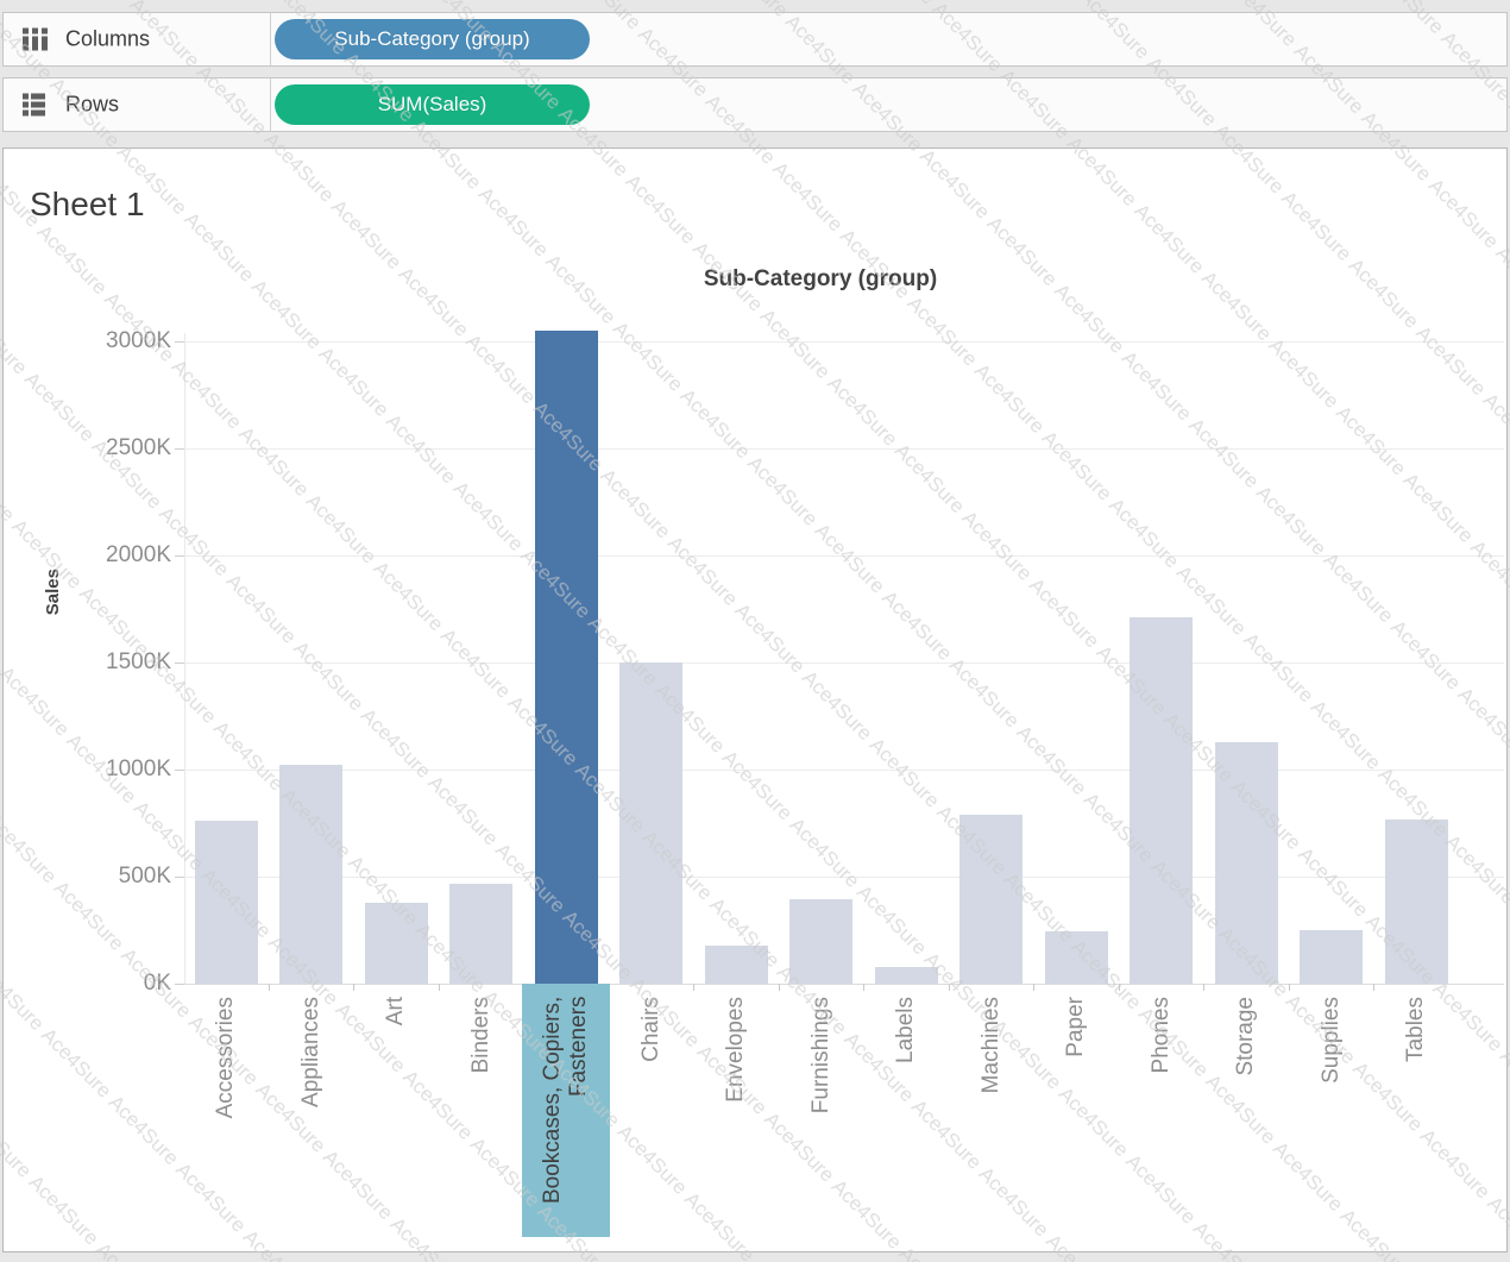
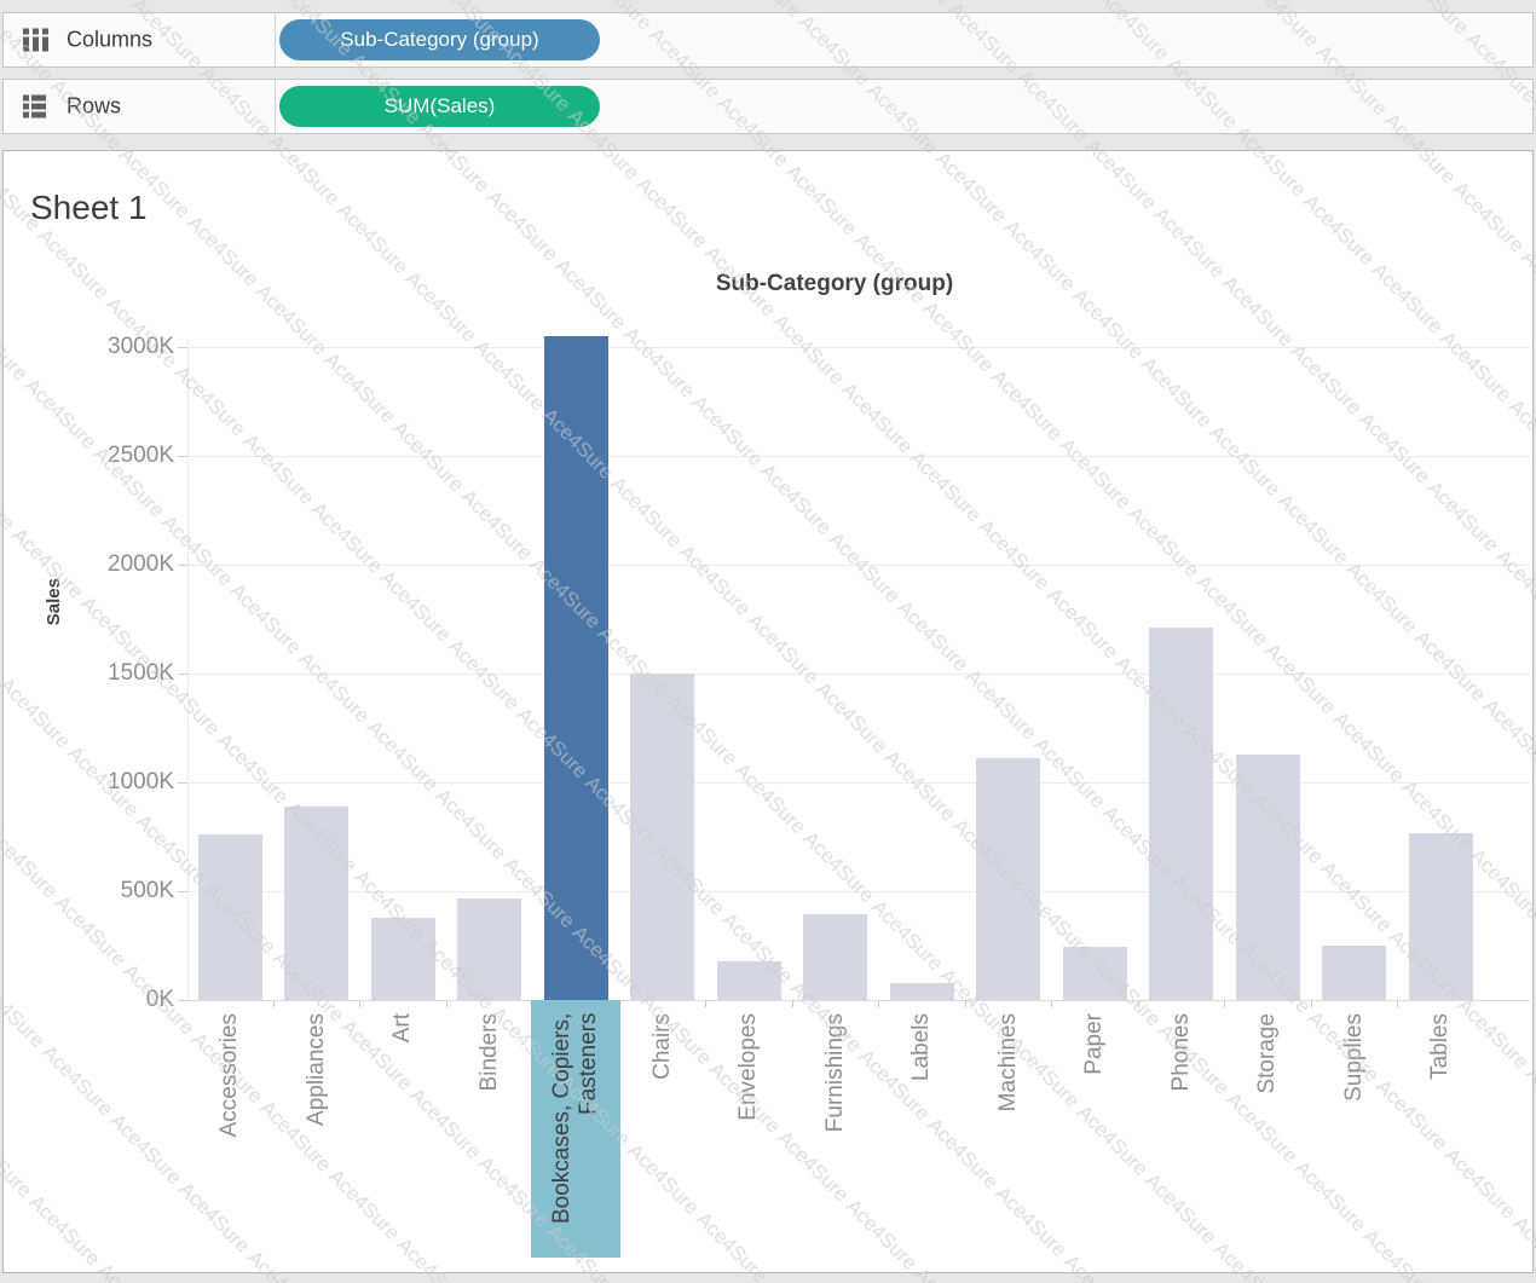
Appliances: 1020K -> 890K
Machines: 790K -> 1110K
